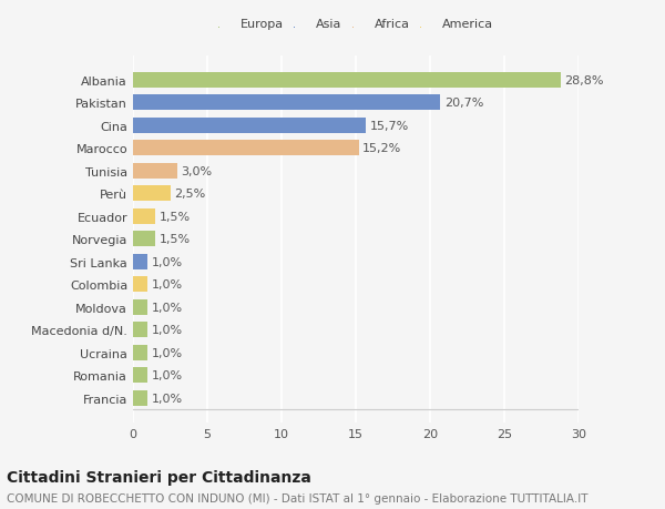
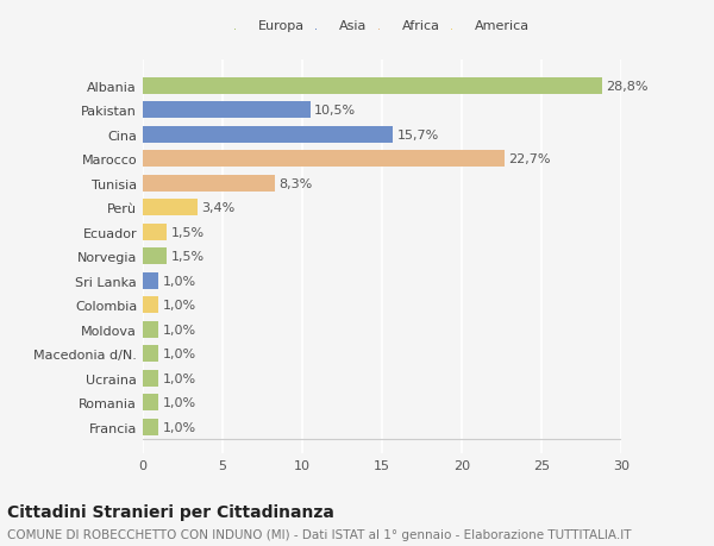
Pakistan: 20,7% -> 10,5%
Marocco: 15,2% -> 22,7%
Tunisia: 3,0% -> 8,3%
Perù: 2,5% -> 3,4%
